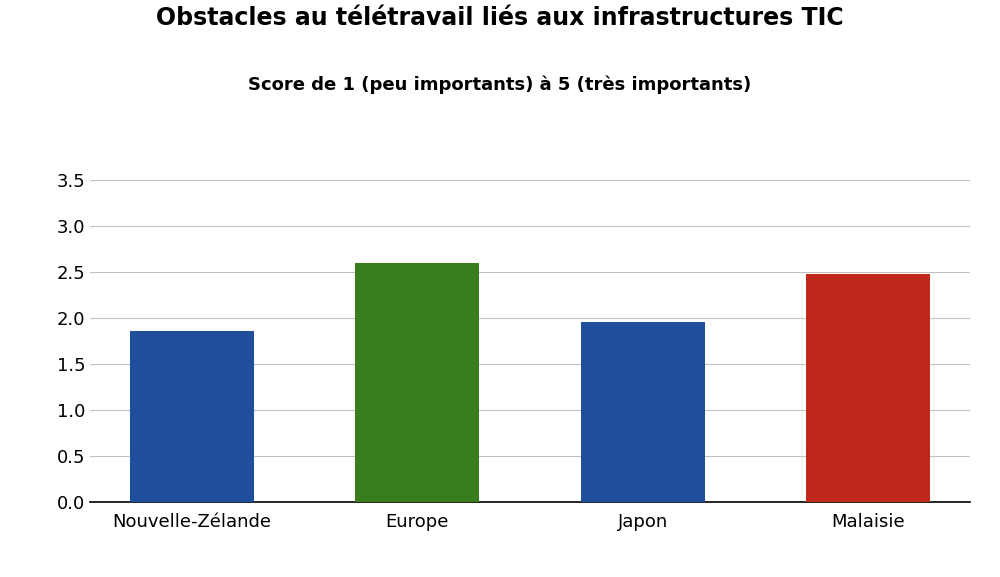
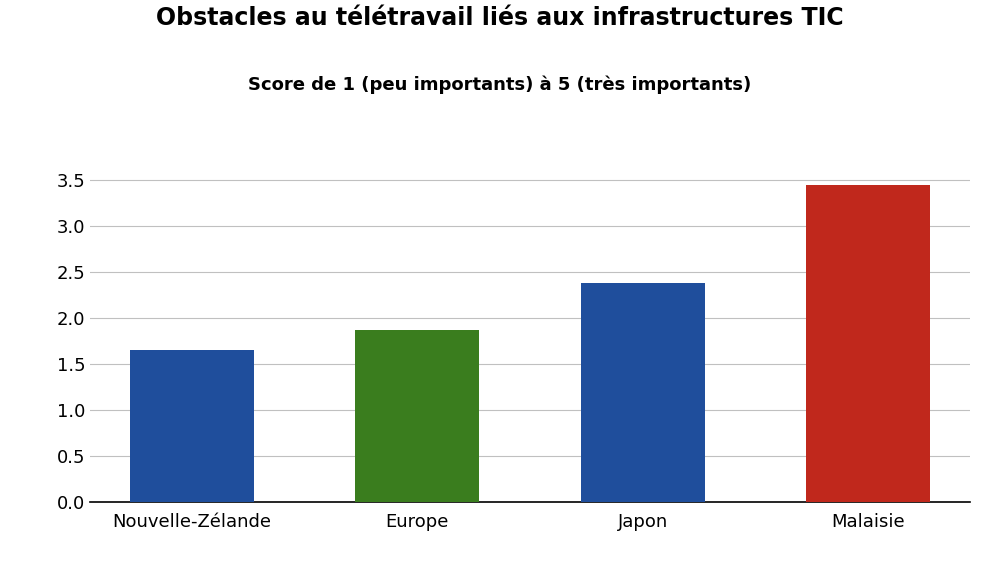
Nouvelle-Zélande: 1.86 -> 1.65
Europe: 2.60 -> 1.87
Japon: 1.96 -> 2.38
Malaisie: 2.48 -> 3.44
